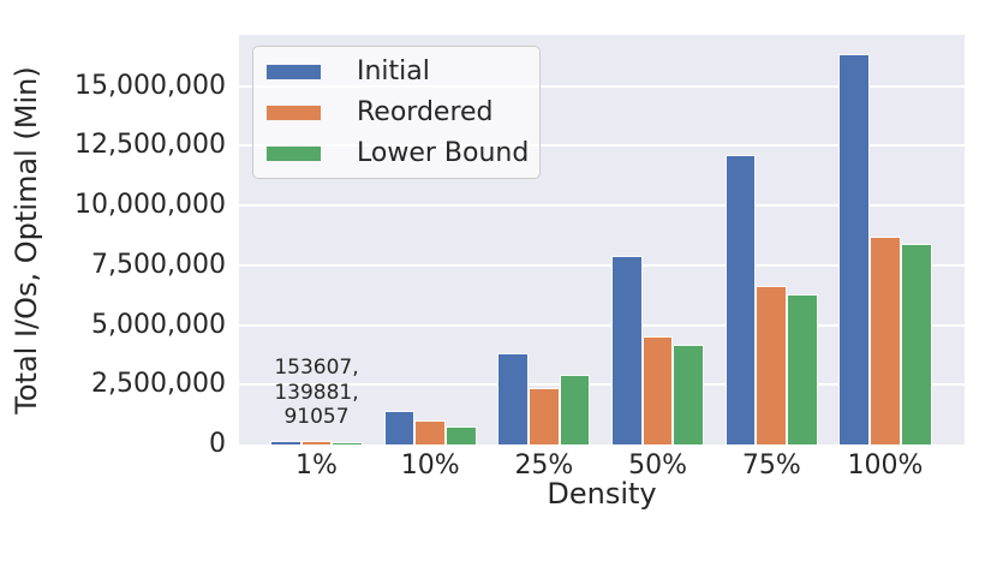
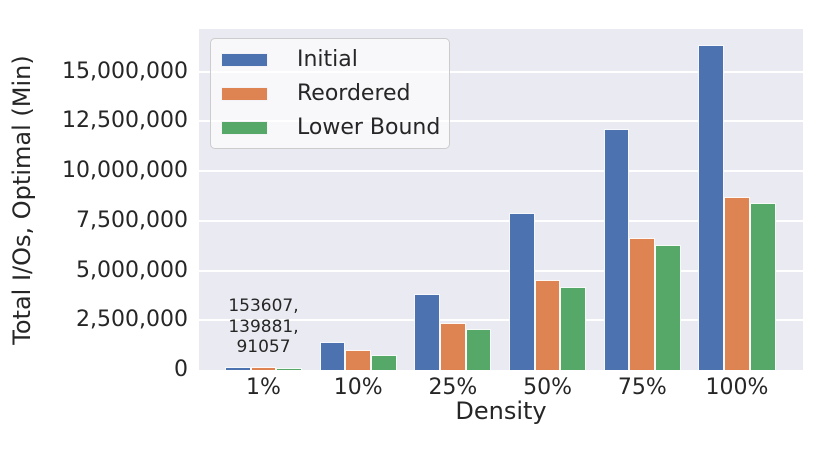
Lower Bound/25%: 2900000 -> 2000000
